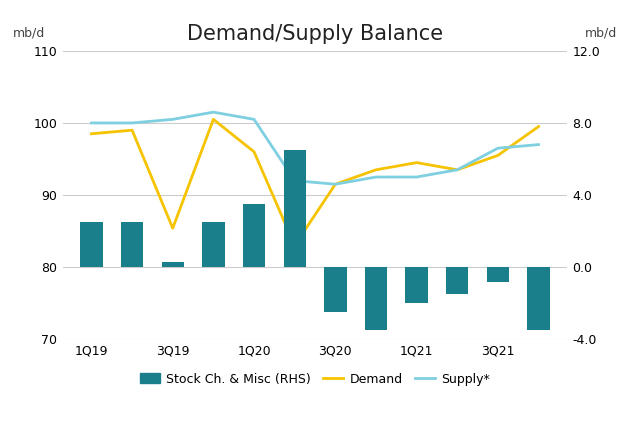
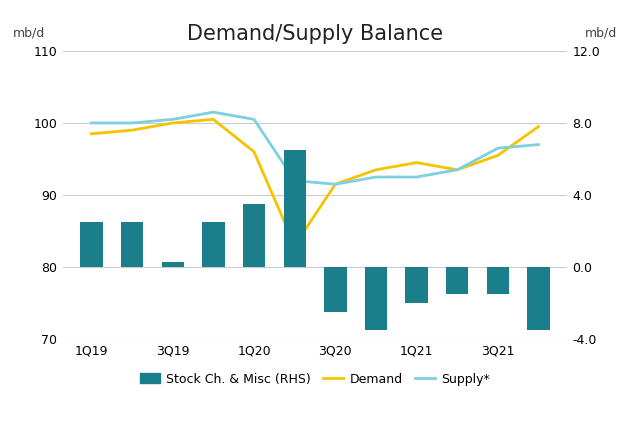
Demand/3Q19: 85.4 -> 100.0
Stock Ch. & Misc (RHS)/3Q21: -0.8 -> -1.5
